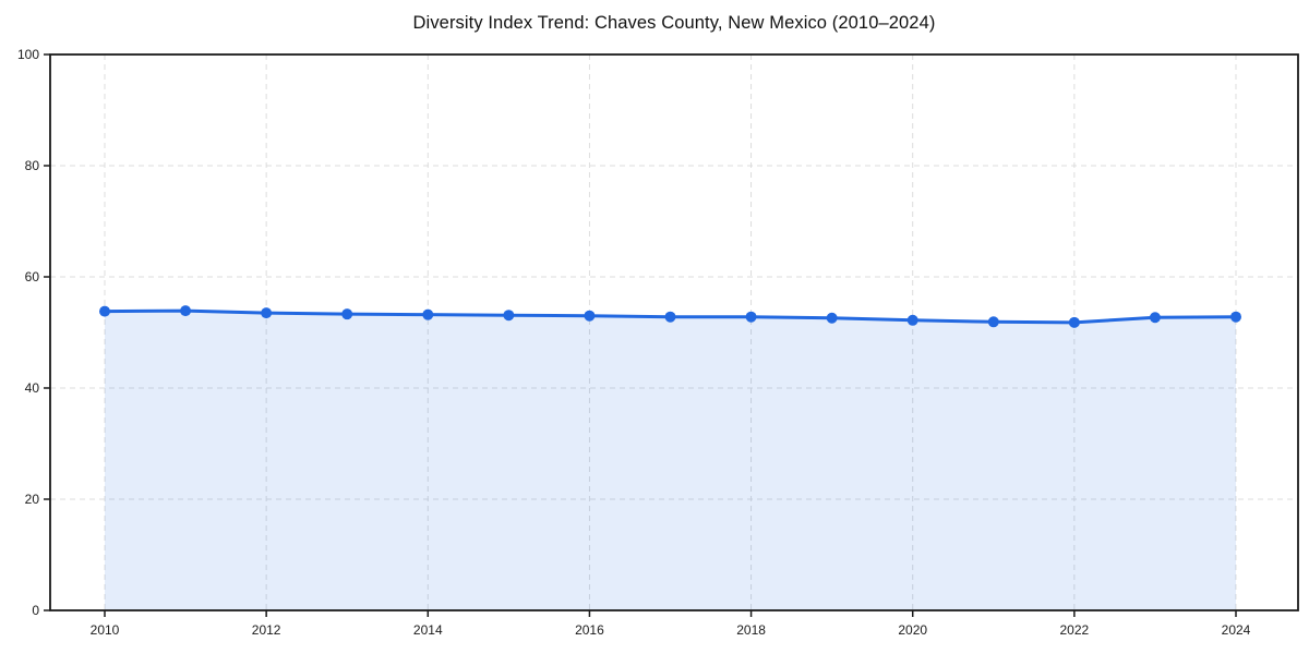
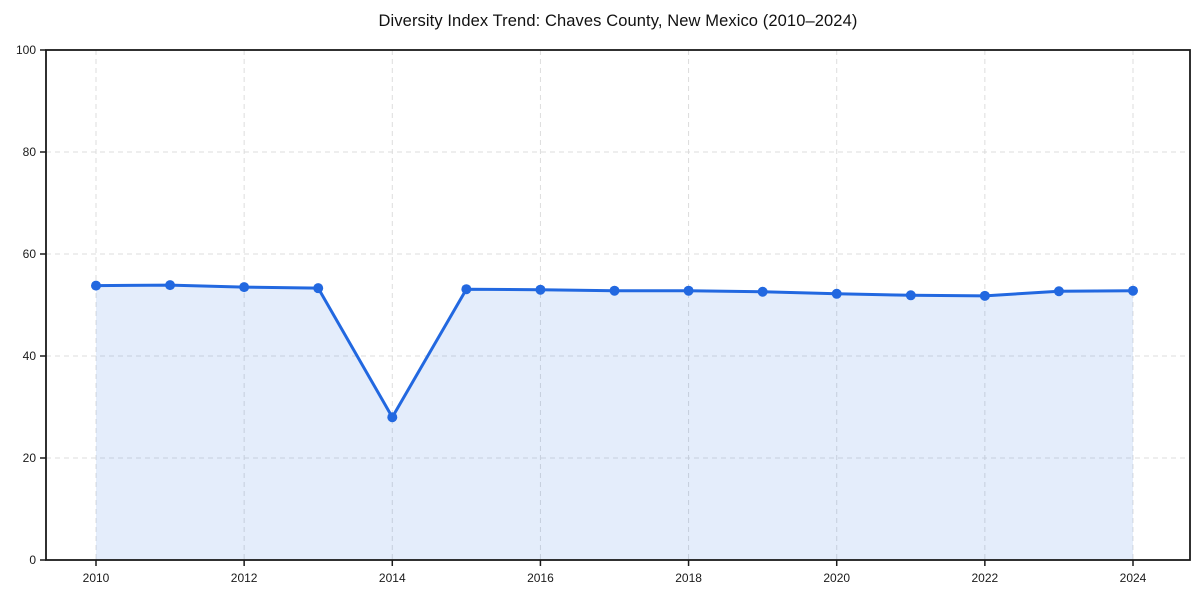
2014: 53 -> 28
